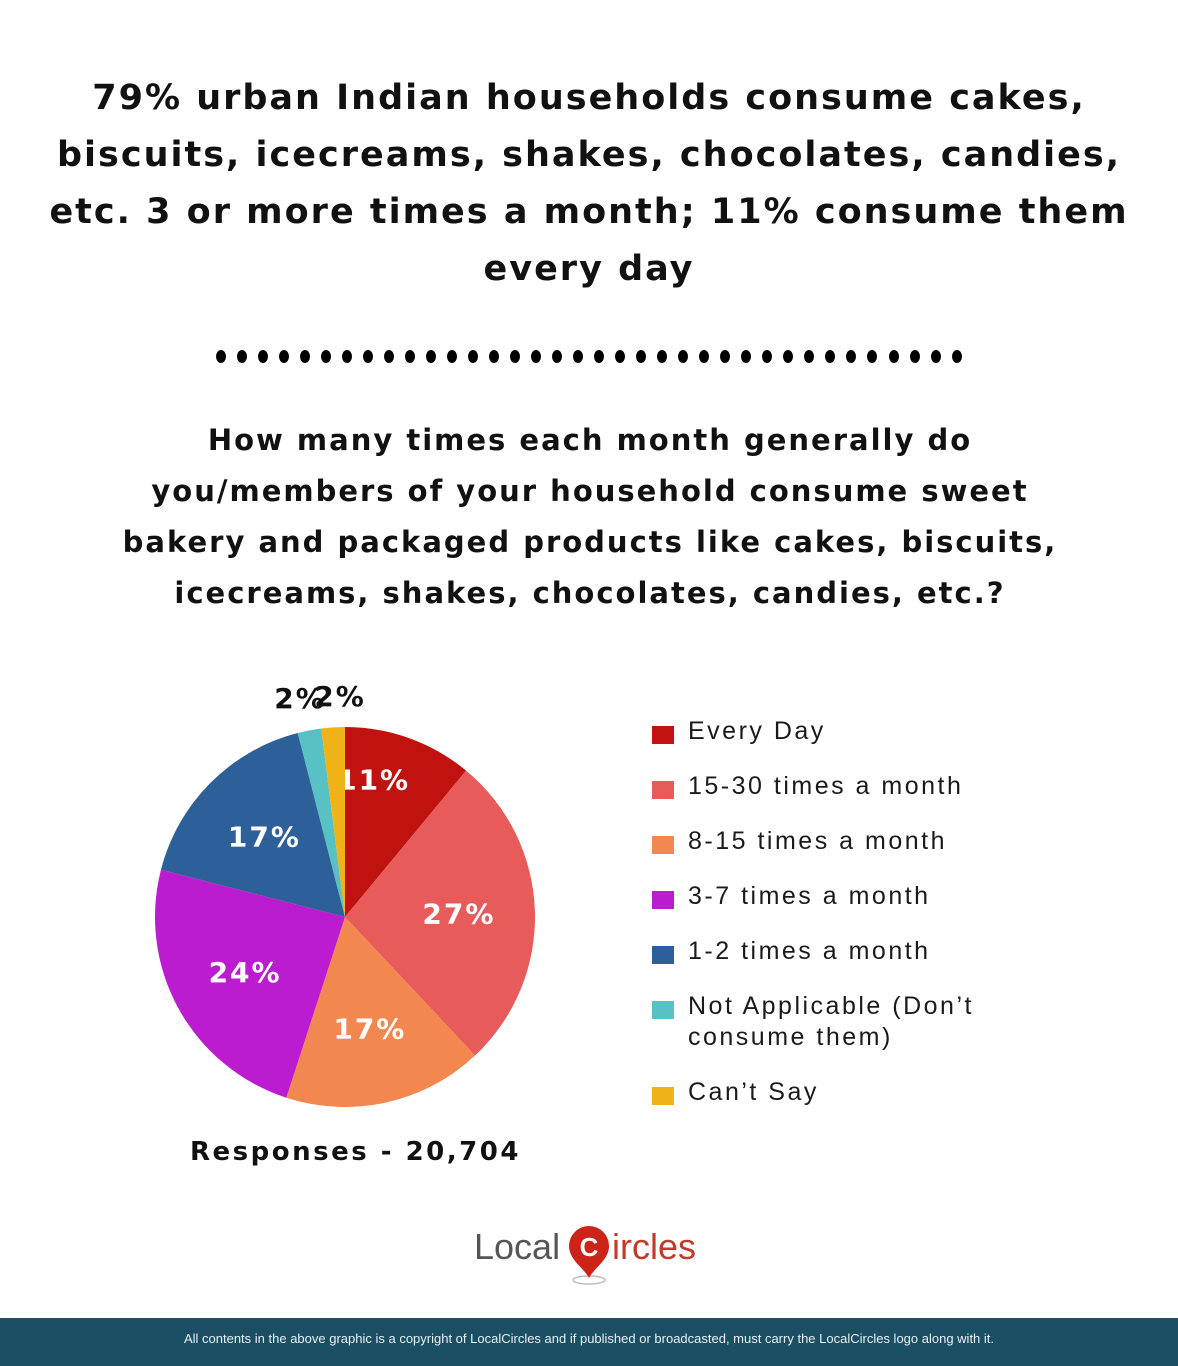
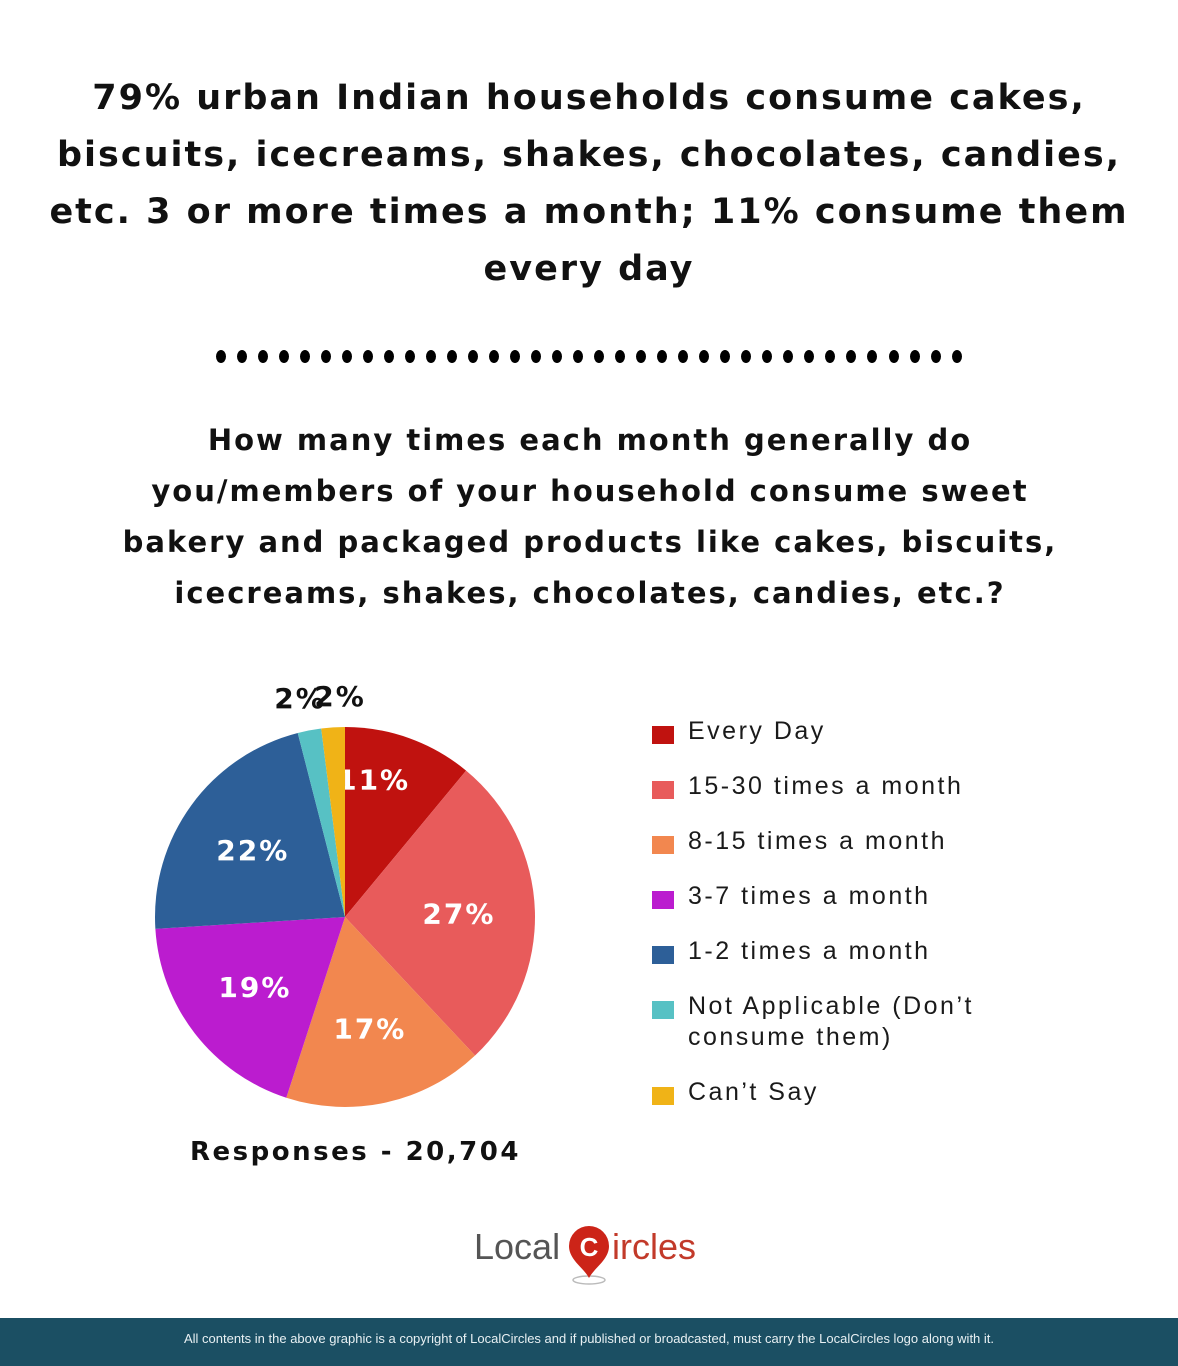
3-7 times a month: 24% -> 19%
1-2 times a month: 17% -> 22%
